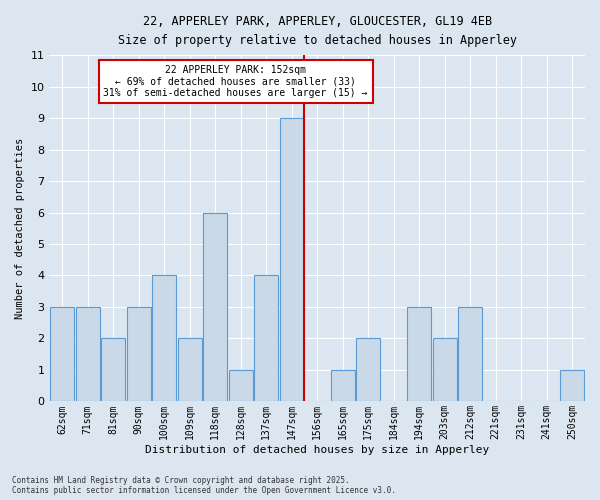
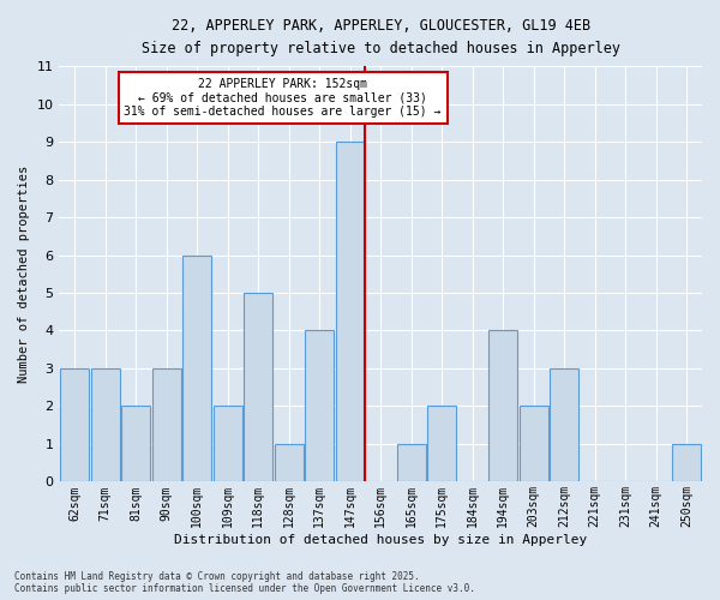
100sqm: 4 -> 6
118sqm: 6 -> 5
194sqm: 3 -> 4
